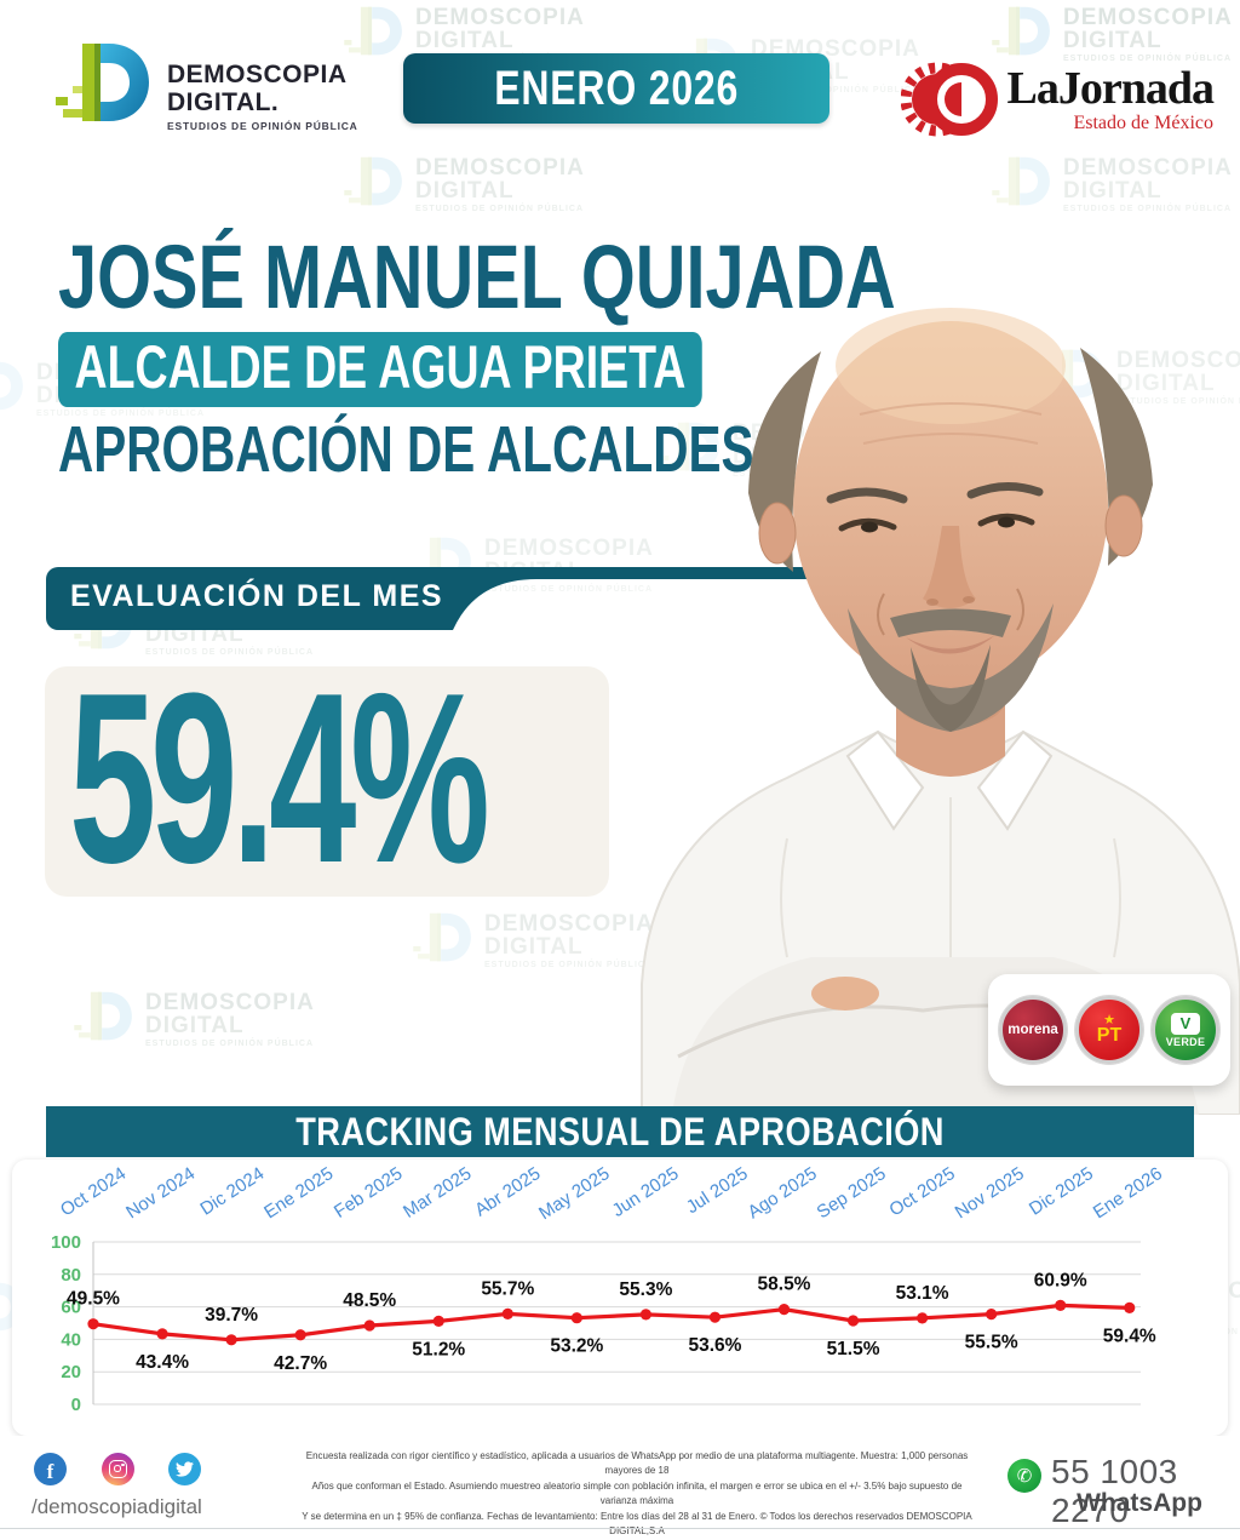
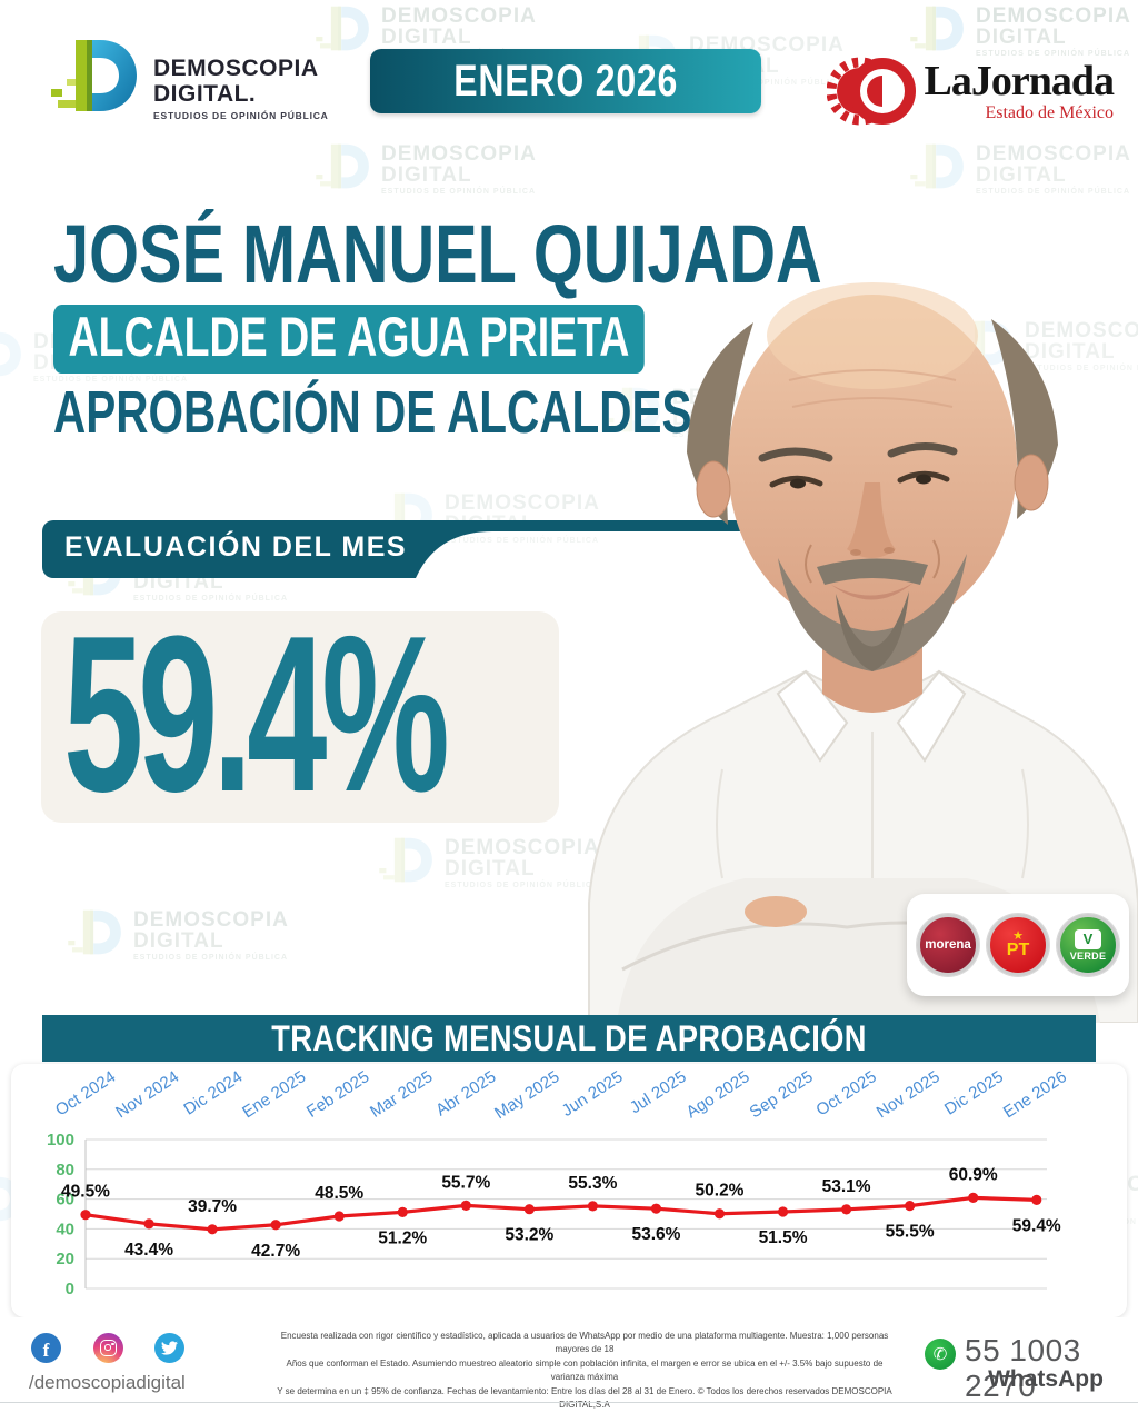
Ago 2025: 58.5% -> 50.2%
